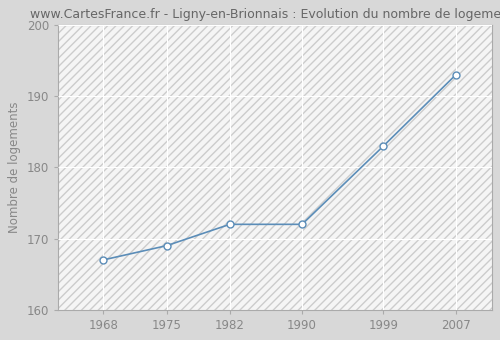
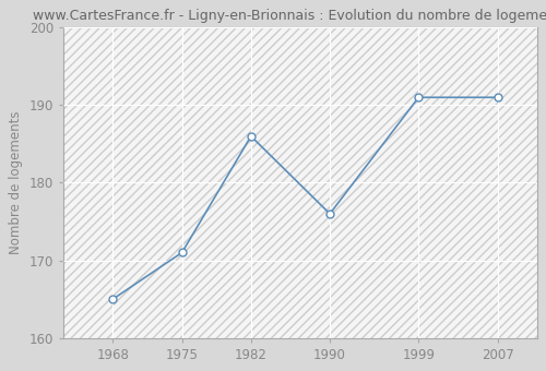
1968: 167 -> 165
1975: 169 -> 171
1982: 172 -> 186
1990: 172 -> 176
1999: 183 -> 191
2007: 193 -> 191
